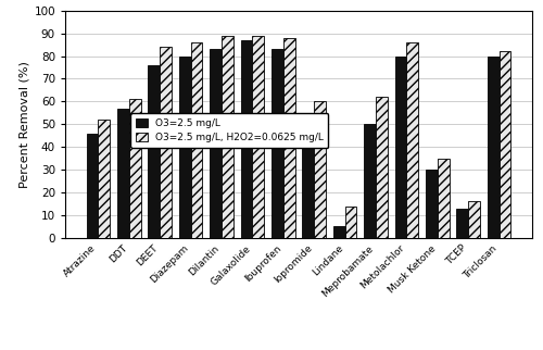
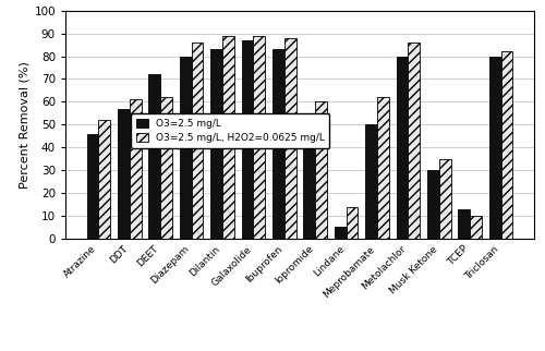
O3=2.5 mg/L/DEET: 76 -> 72
O3=2.5 mg/L, H2O2=0.0625 mg/L/DEET: 84 -> 62
O3=2.5 mg/L, H2O2=0.0625 mg/L/TCEP: 16 -> 10
